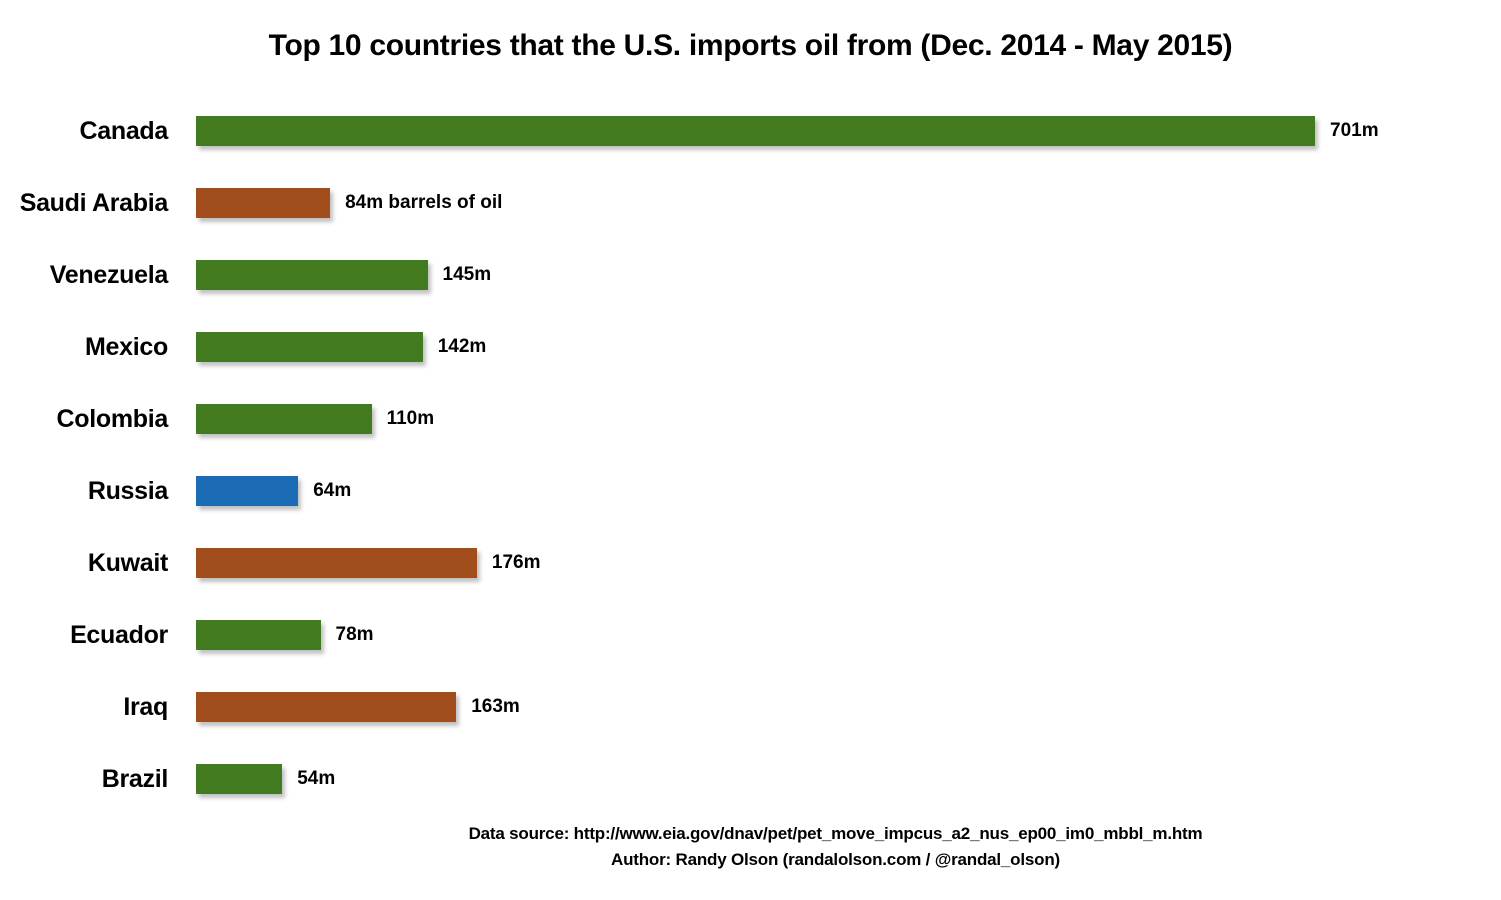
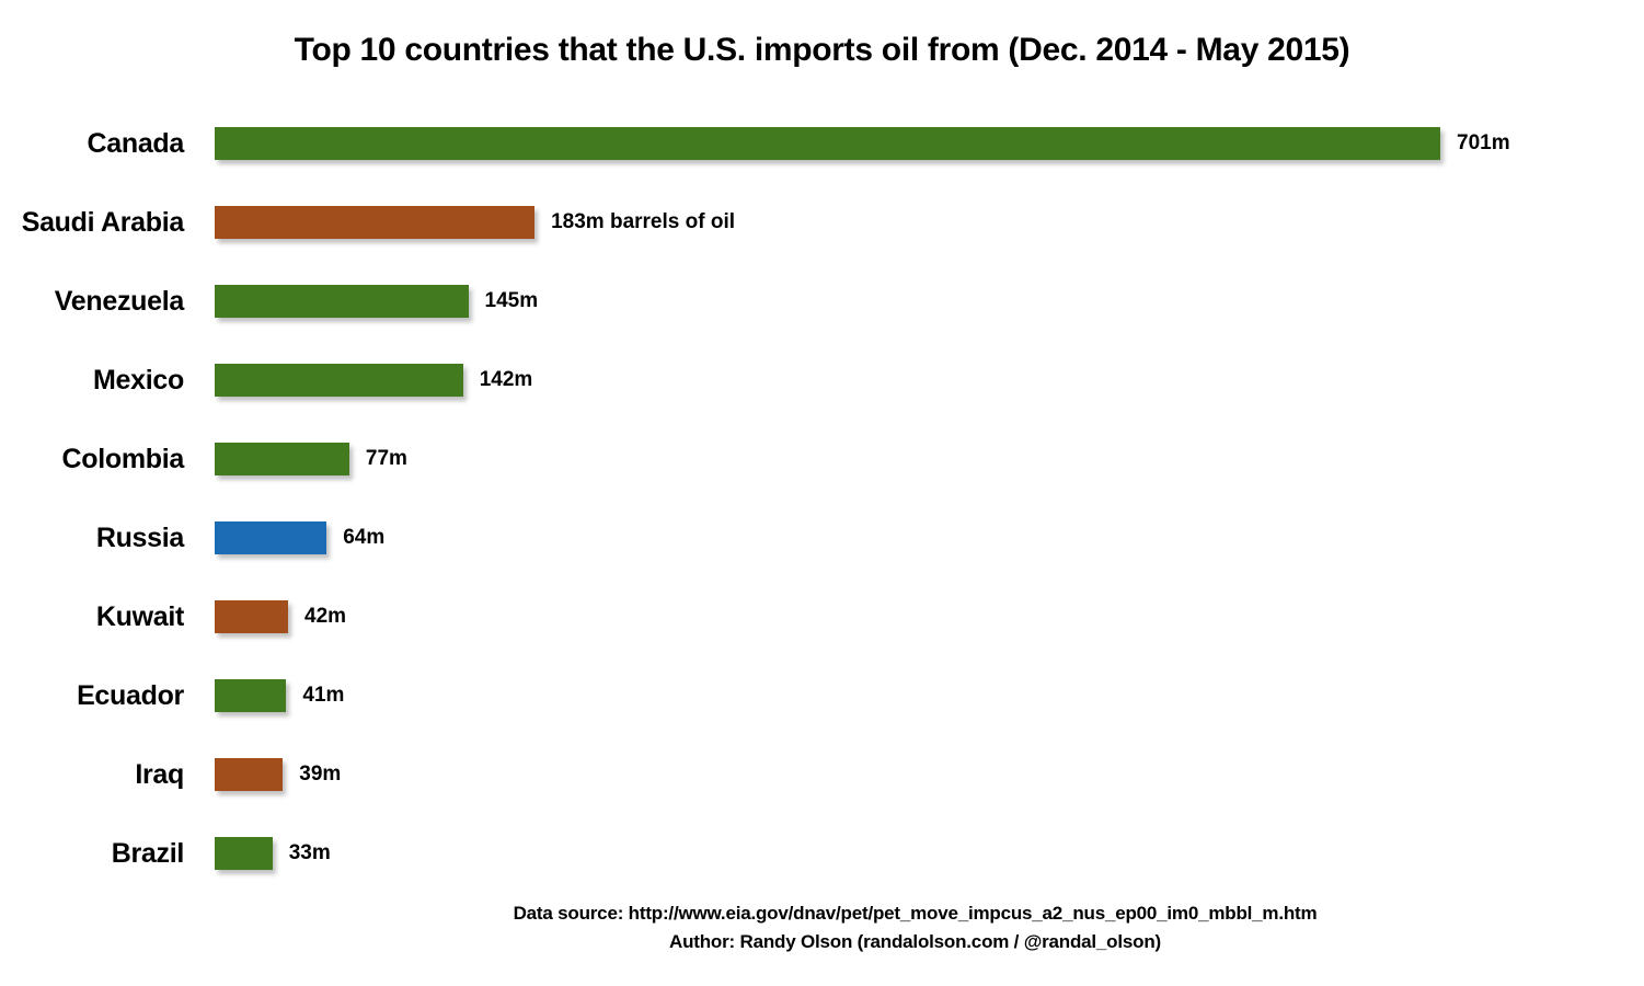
Saudi Arabia: 84m -> 183m
Colombia: 110m -> 77m
Kuwait: 176m -> 42m
Ecuador: 78m -> 41m
Iraq: 163m -> 39m
Brazil: 54m -> 33m
